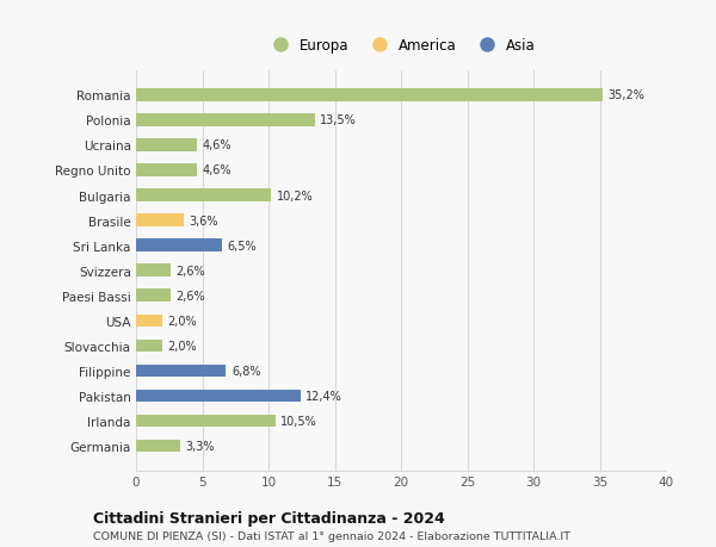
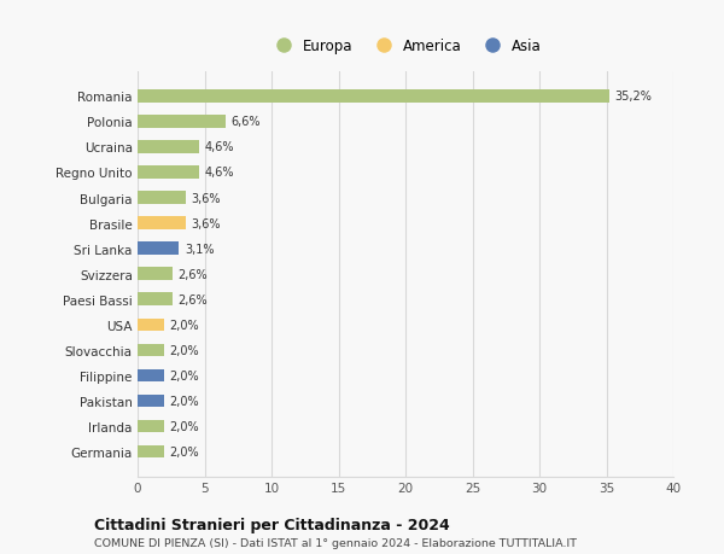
Polonia: 13,5% -> 6,6%
Bulgaria: 10,2% -> 3,6%
Sri Lanka: 6,5% -> 3,1%
Filippine: 6,8% -> 2,0%
Pakistan: 12,4% -> 2,0%
Irlanda: 10,5% -> 2,0%
Germania: 3,3% -> 2,0%
